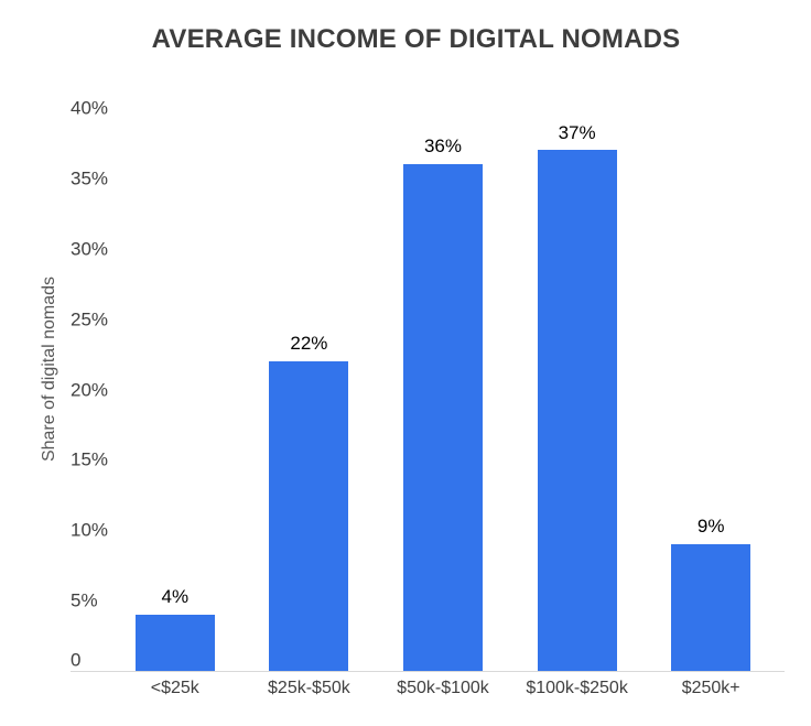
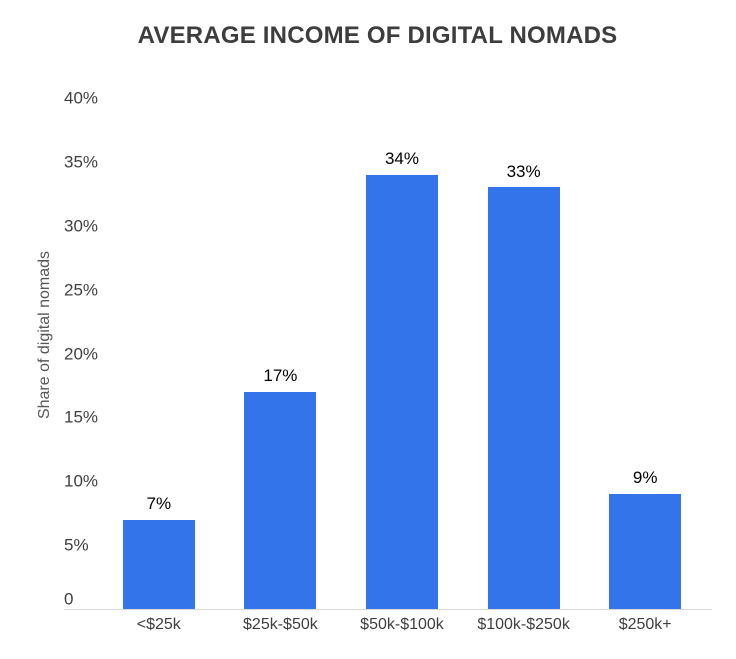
<$25k: 4% -> 7%
$25k-$50k: 22% -> 17%
$50k-$100k: 36% -> 34%
$100k-$250k: 37% -> 33%
